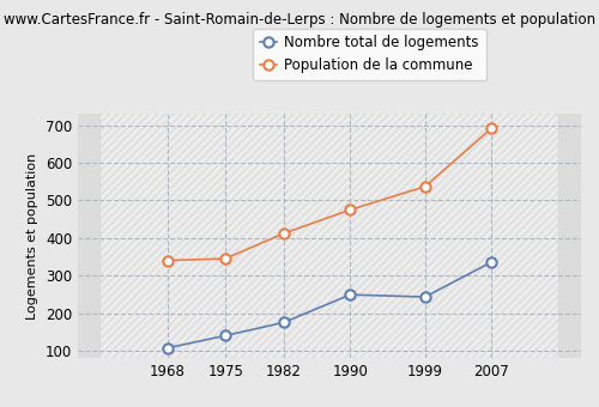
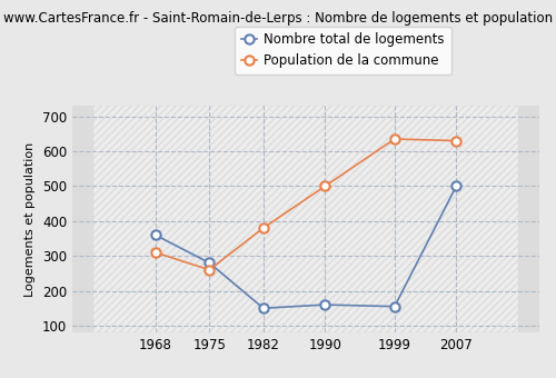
Nombre total de logements/1968: 107 -> 360
Population de la commune/1968: 340 -> 310
Nombre total de logements/1975: 140 -> 280
Population de la commune/1975: 345 -> 260
Nombre total de logements/1982: 175 -> 150
Population de la commune/1982: 412 -> 380
Nombre total de logements/1990: 249 -> 160
Population de la commune/1990: 475 -> 500
Nombre total de logements/1999: 243 -> 155
Population de la commune/1999: 537 -> 635
Nombre total de logements/2007: 336 -> 500
Population de la commune/2007: 692 -> 630
